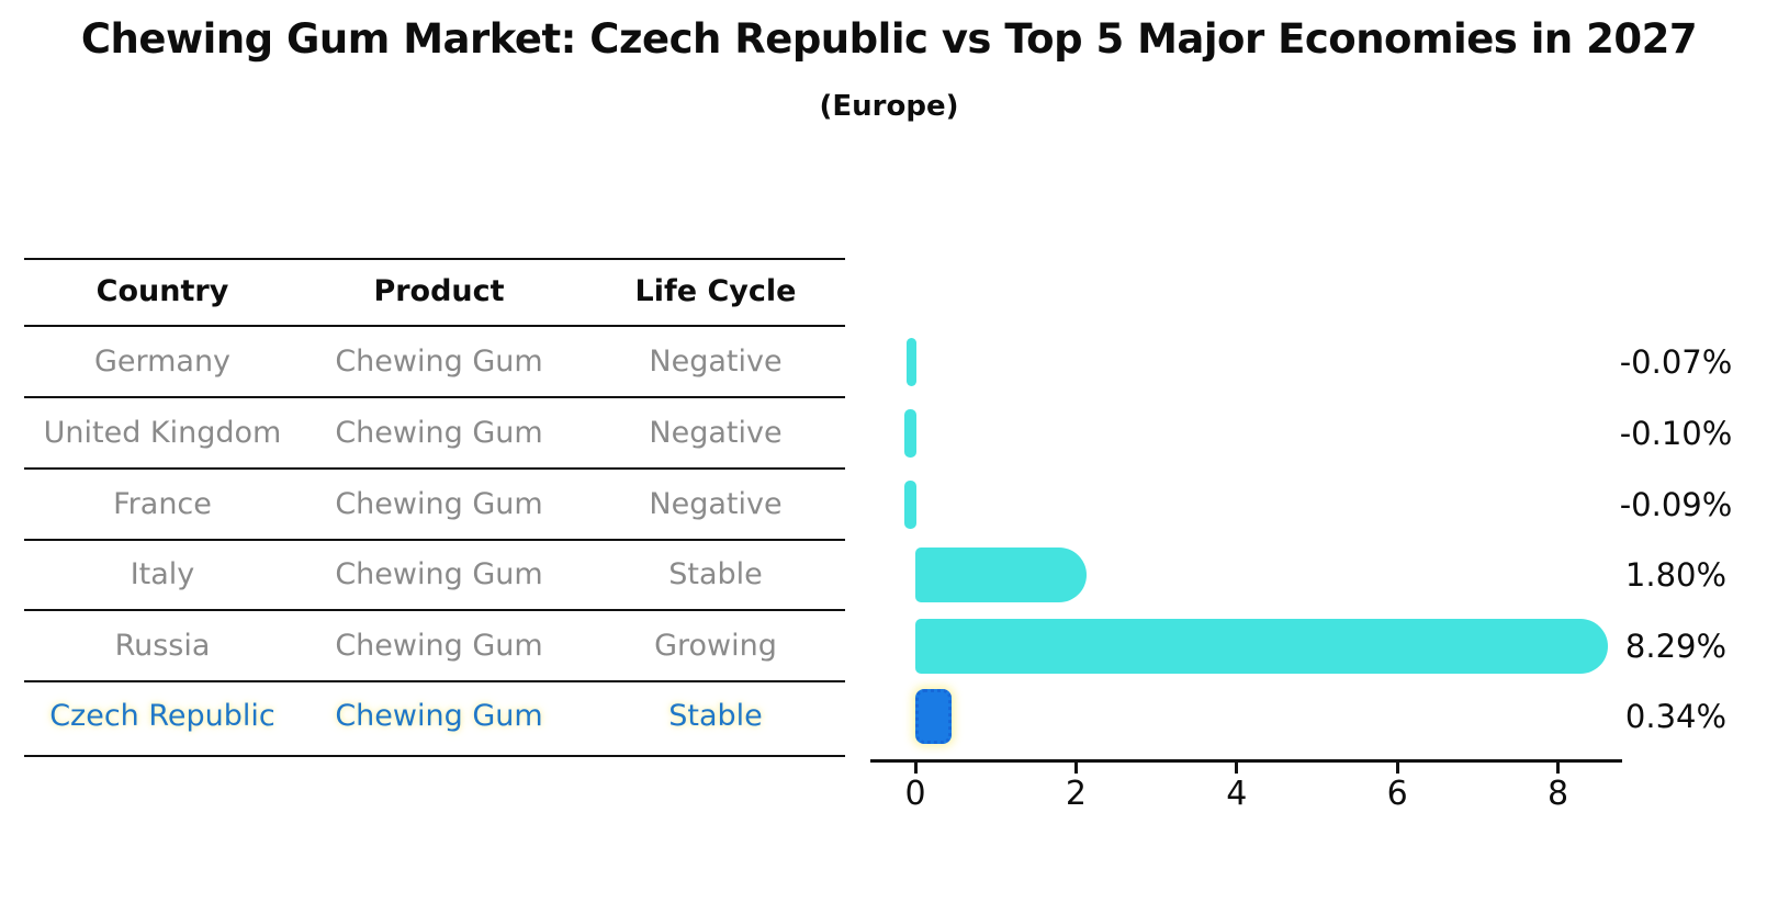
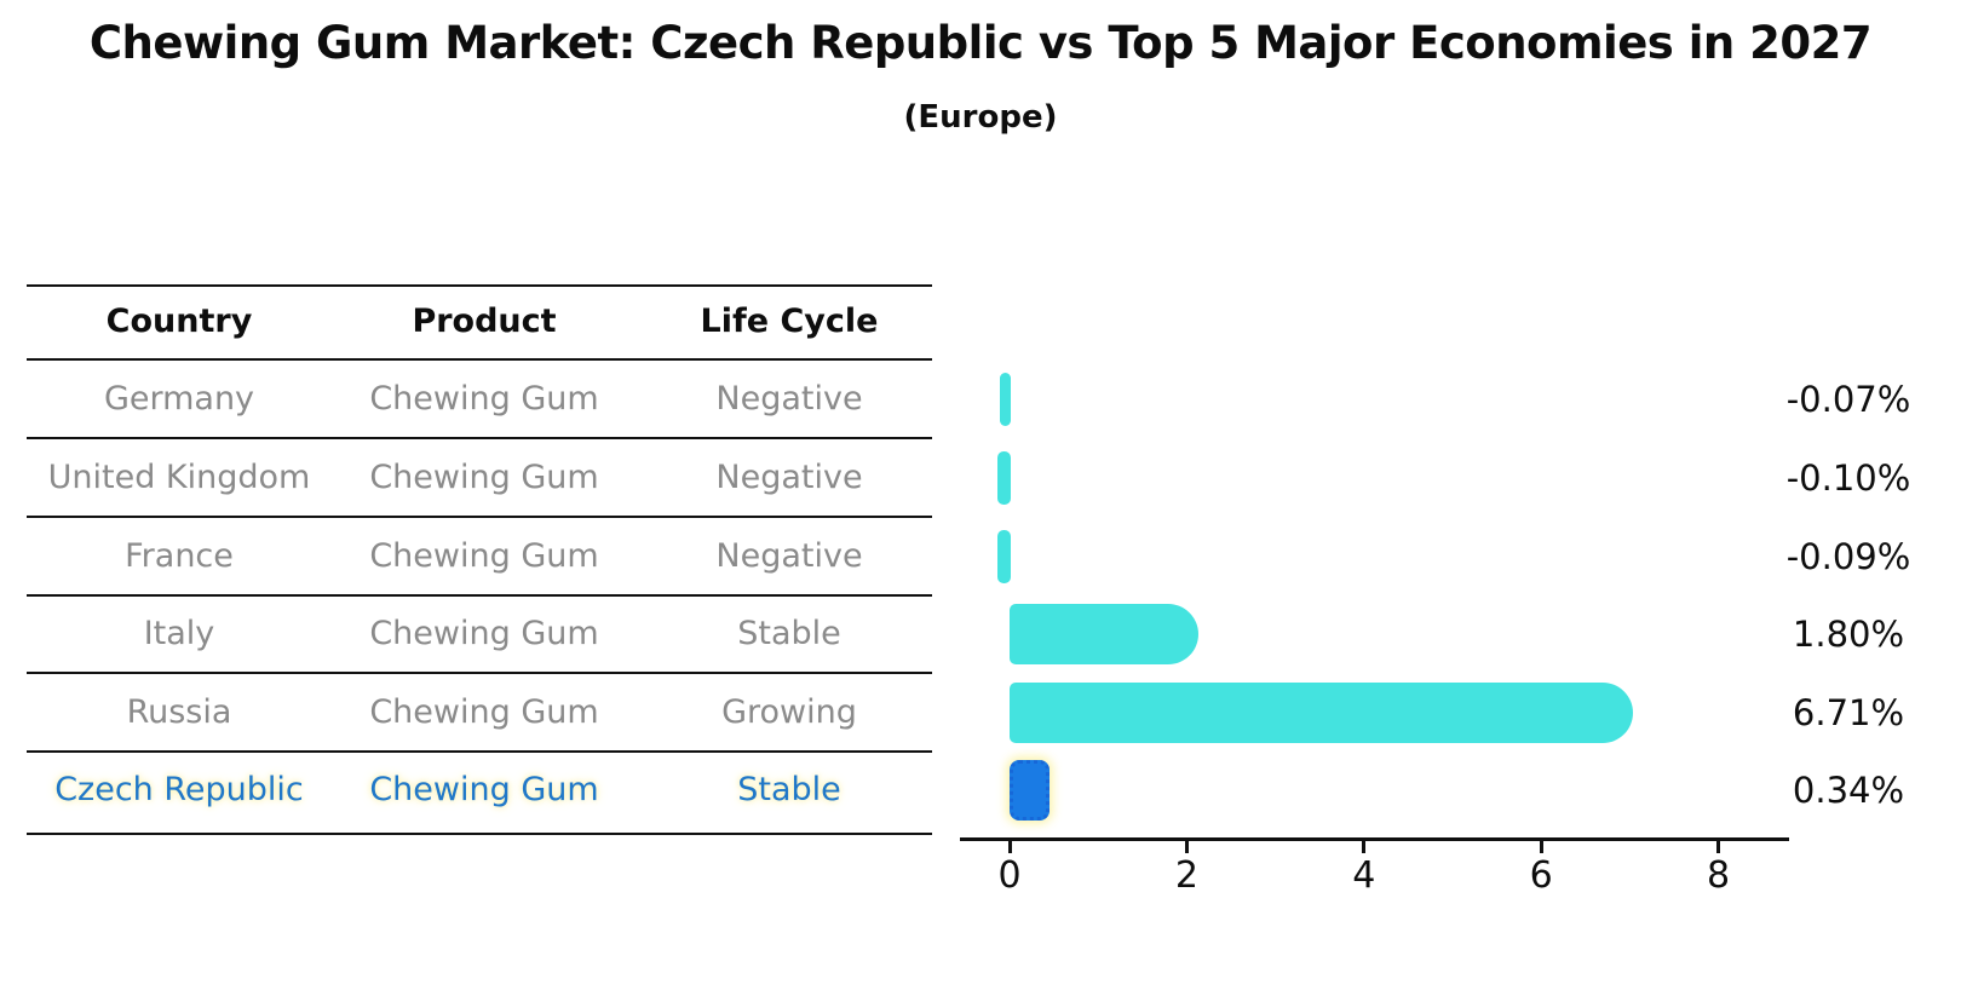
Russia: 8.29% -> 6.71%
